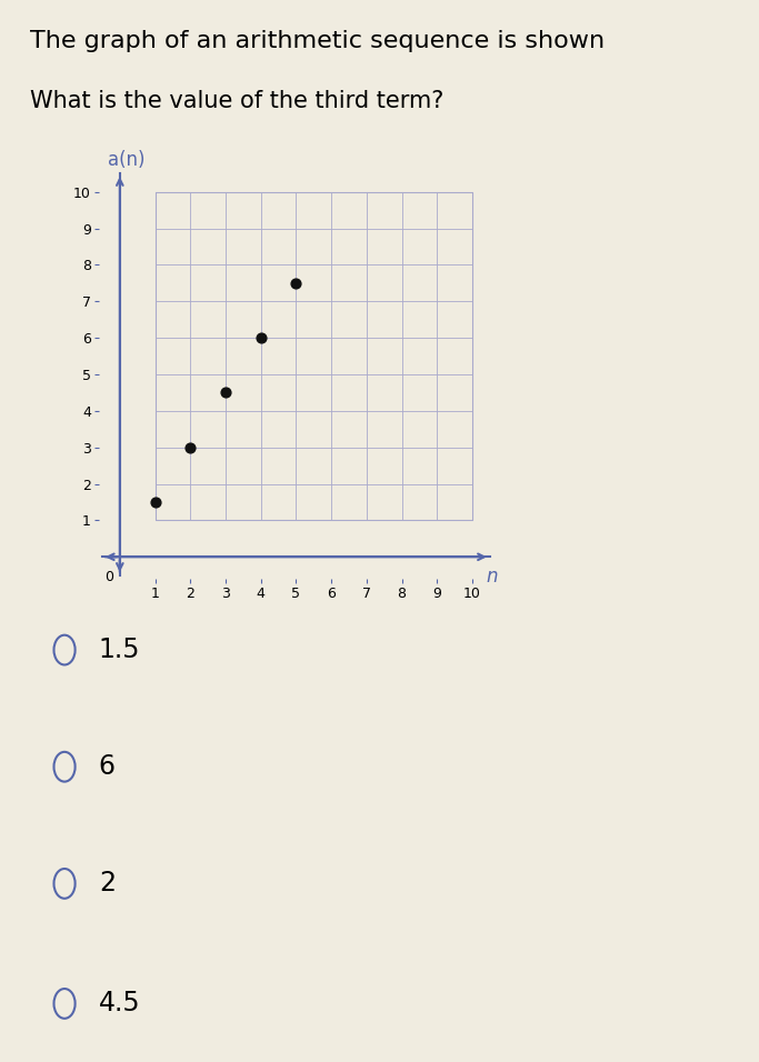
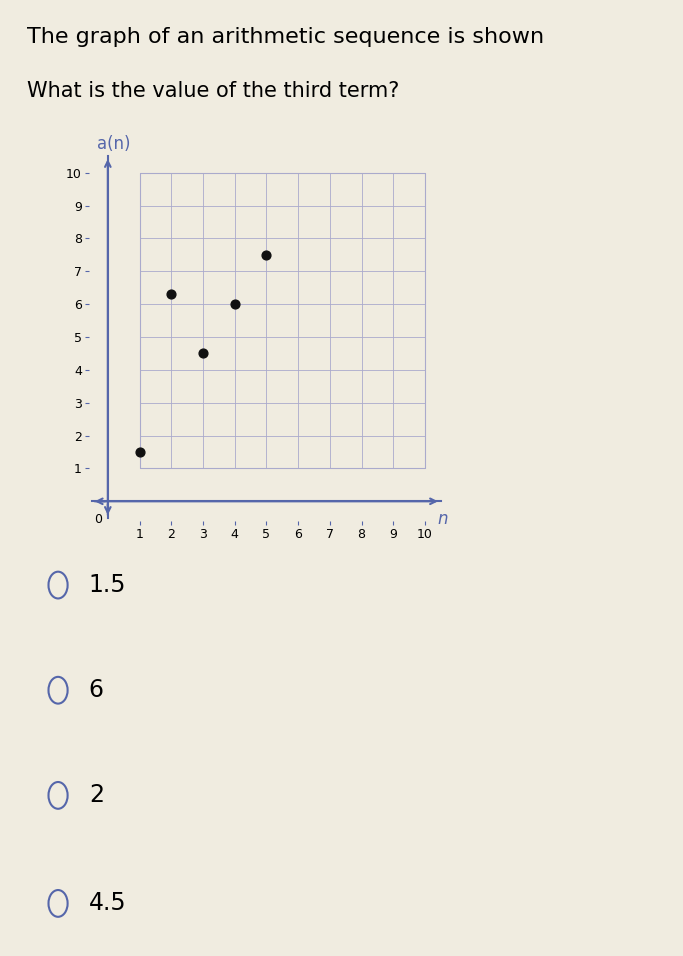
2: 3.0 -> 6.3
